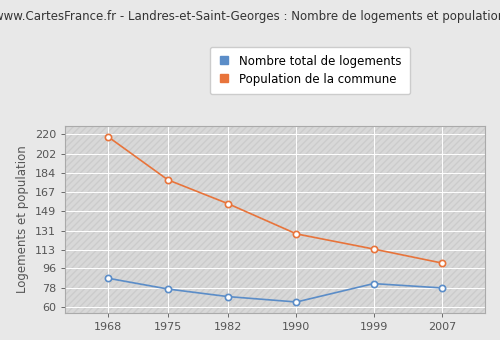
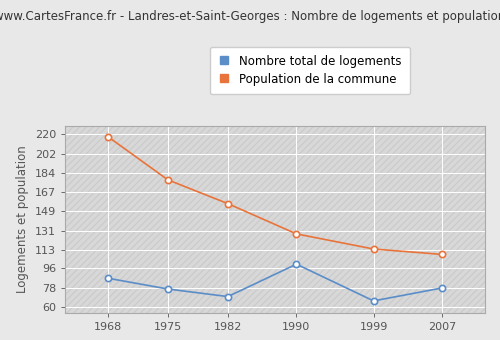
Nombre total de logements/1990: 65 -> 100
Nombre total de logements/1999: 82 -> 66
Population de la commune/2007: 101 -> 109
